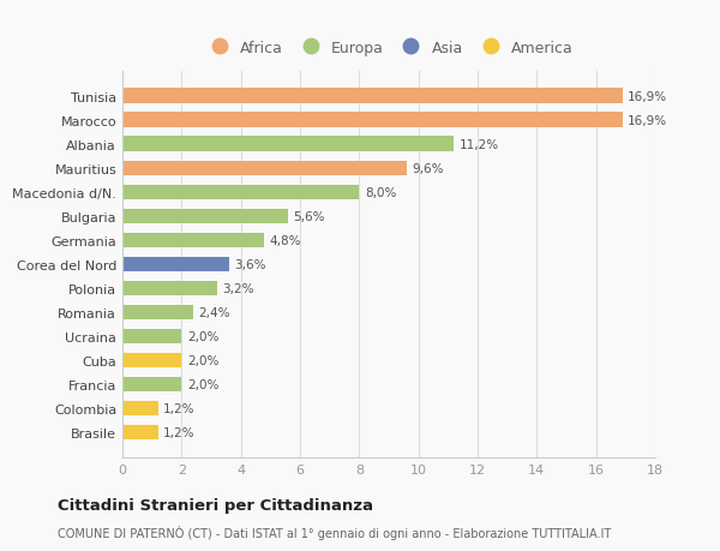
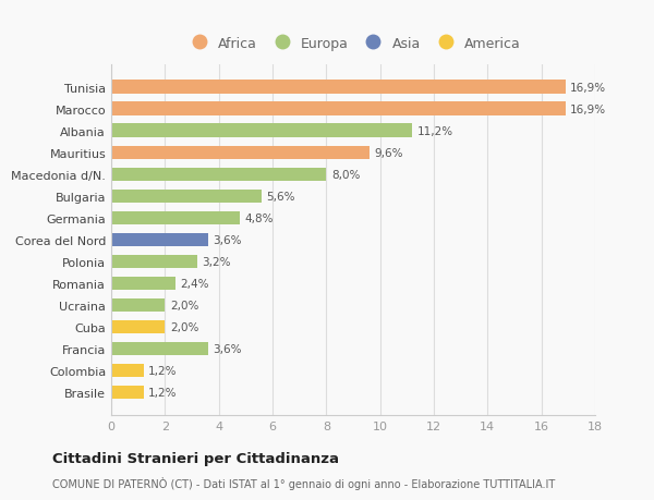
Francia: 2,0% -> 3,6%
